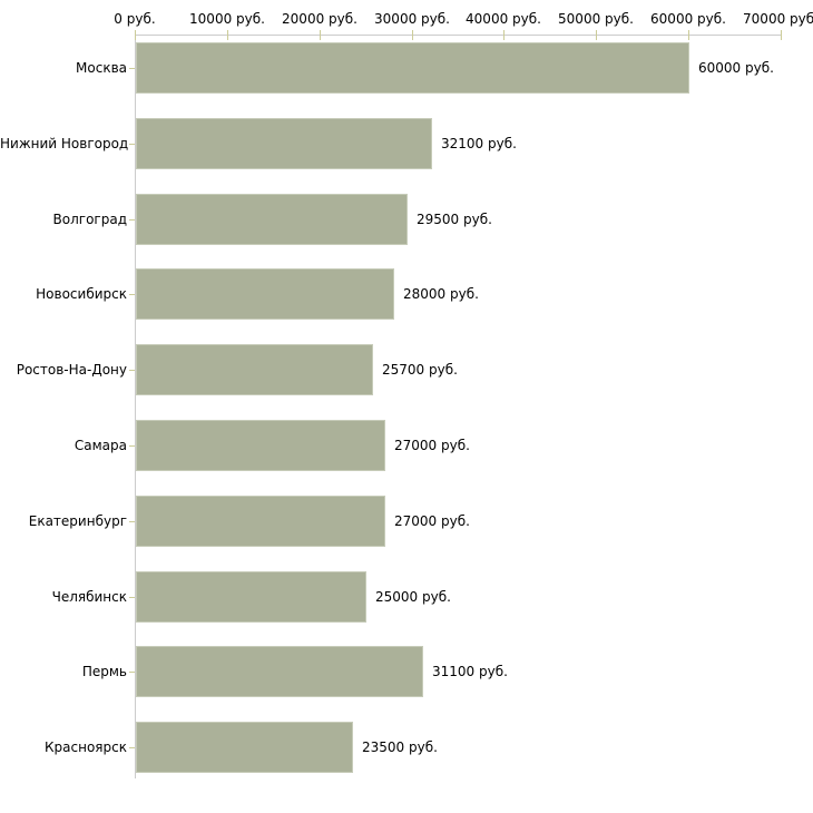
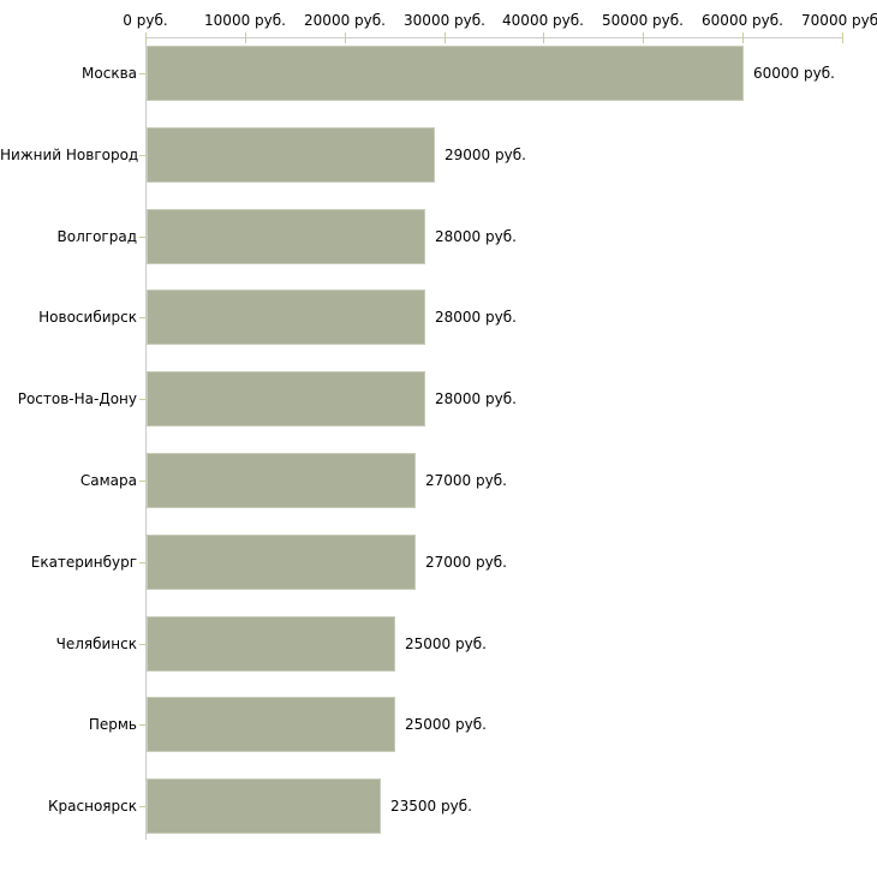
Нижний Новгород: 32100 -> 29000
Волгоград: 29500 -> 28000
Ростов-На-Дону: 25700 -> 28000
Пермь: 31100 -> 25000
